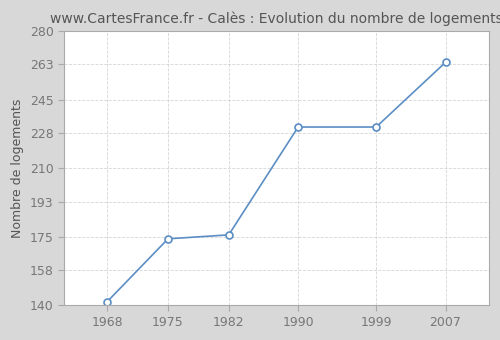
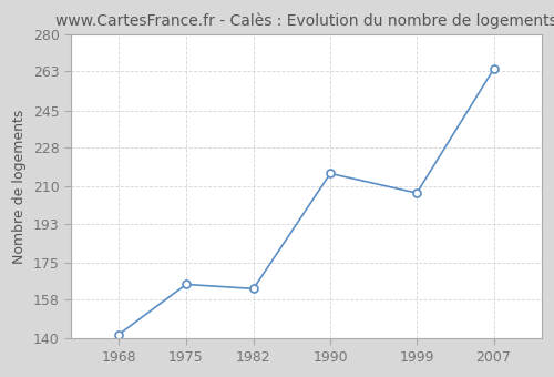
1975: 174 -> 165
1982: 176 -> 163
1990: 231 -> 216
1999: 231 -> 207
